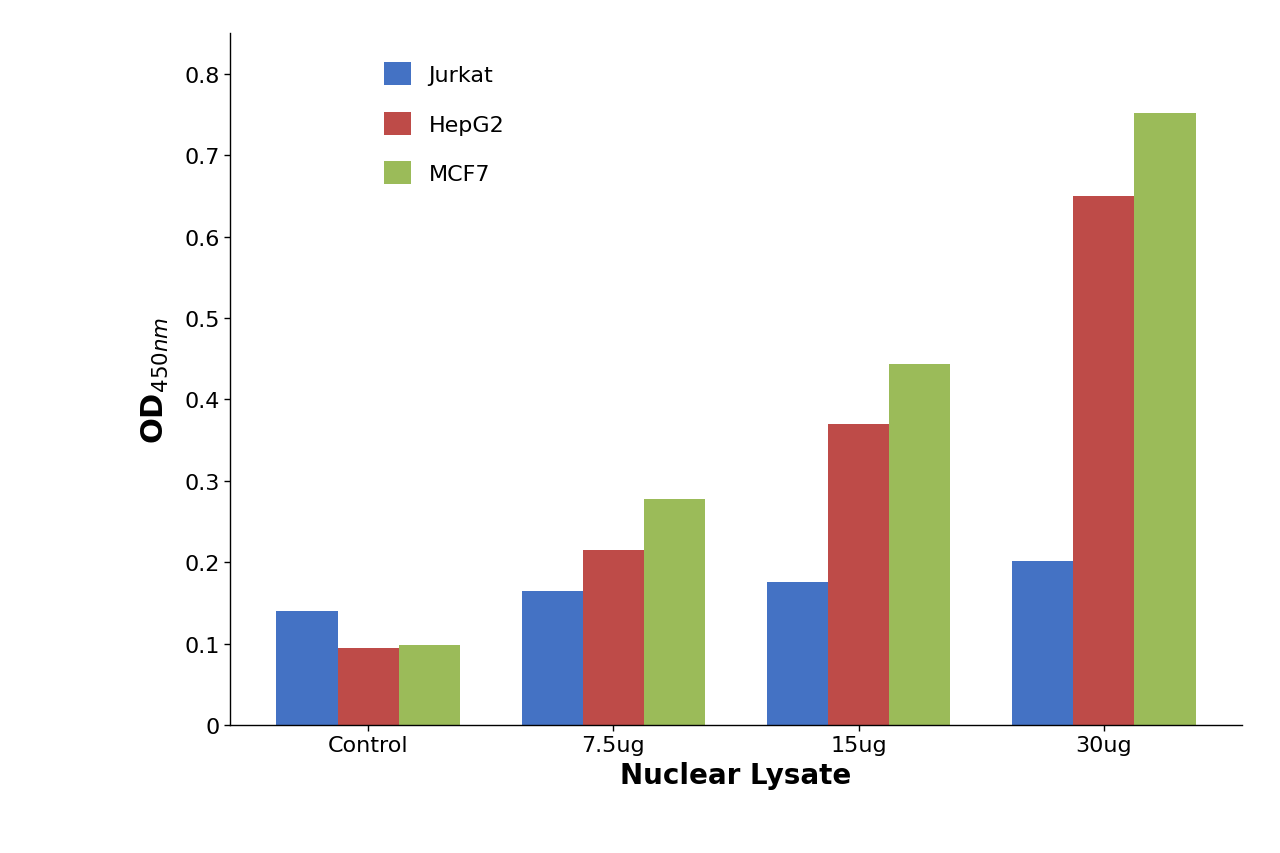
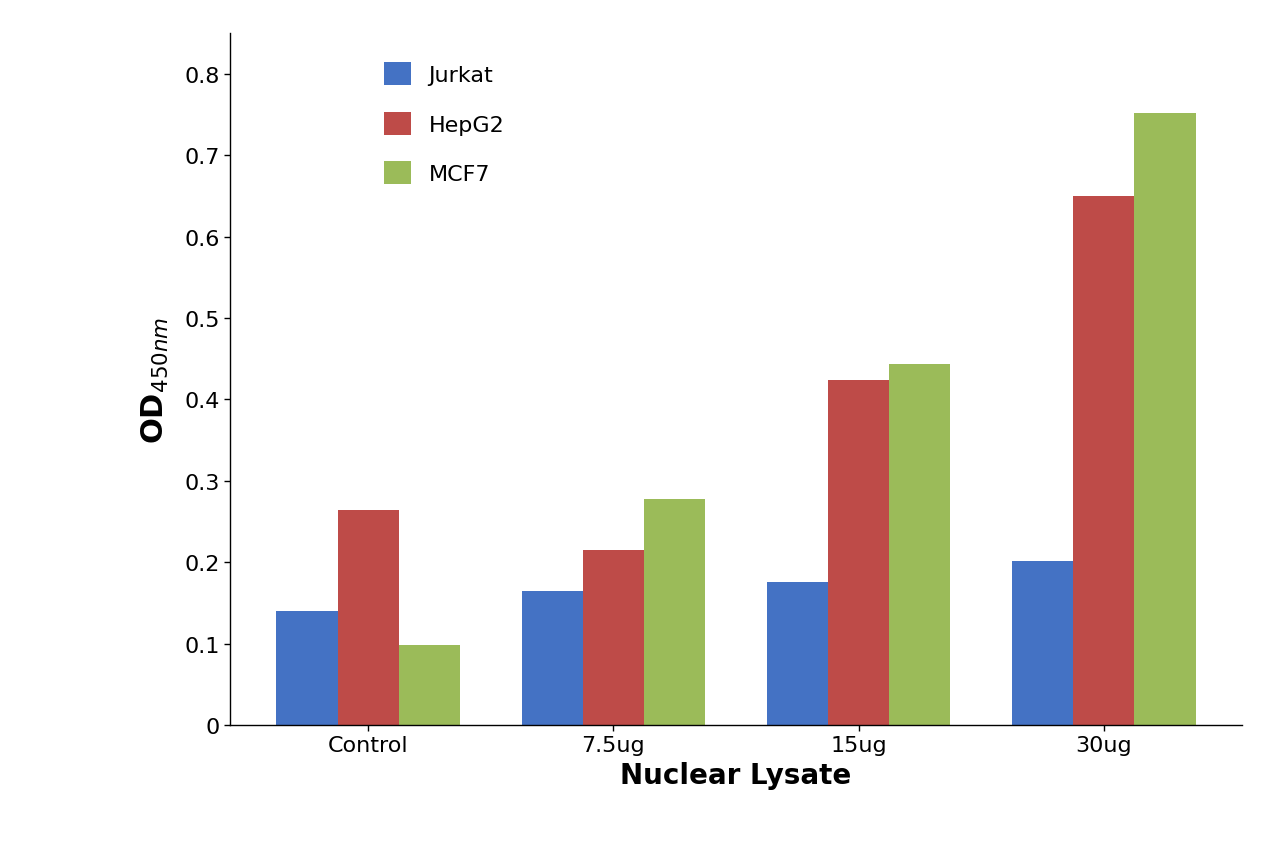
HepG2/Control: 0.095 -> 0.264
HepG2/15ug: 0.370 -> 0.424
